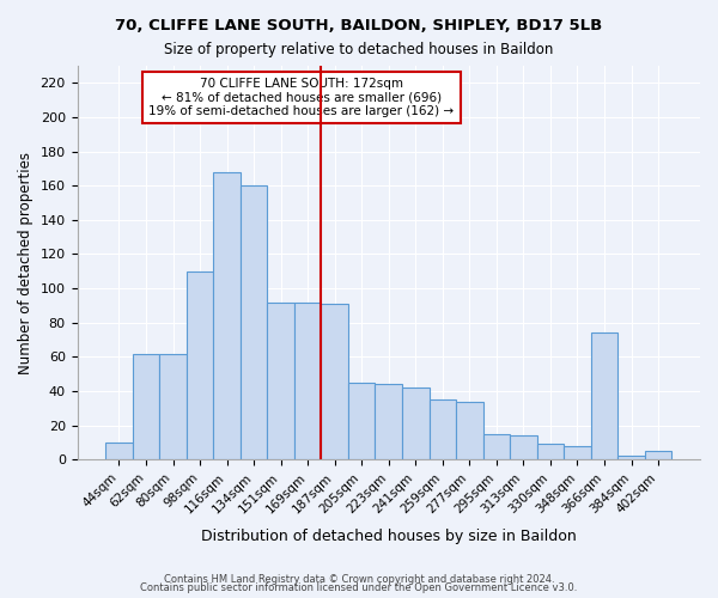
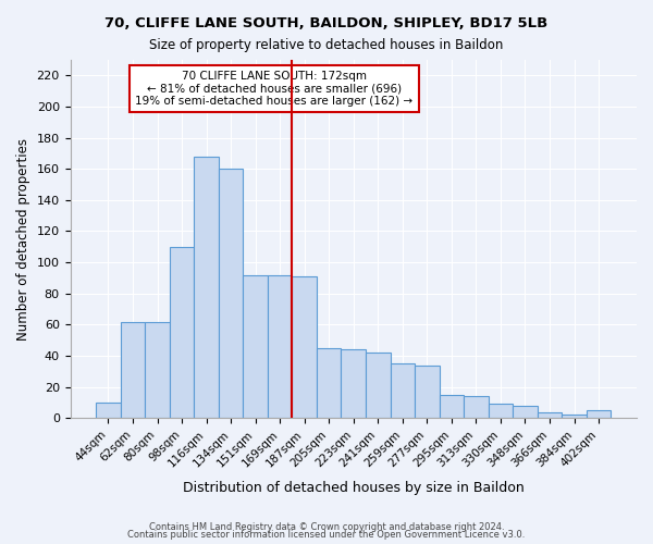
366sqm: 74 -> 4
